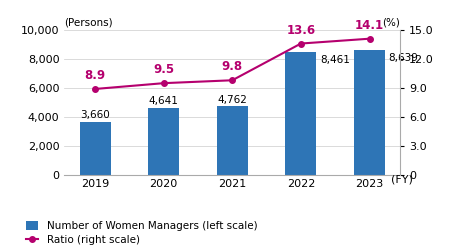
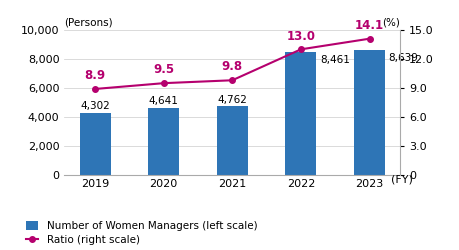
Number of Women Managers (left scale)/2019: 3,660 -> 4,302
Ratio (right scale)/2022: 13.6 -> 13.0
